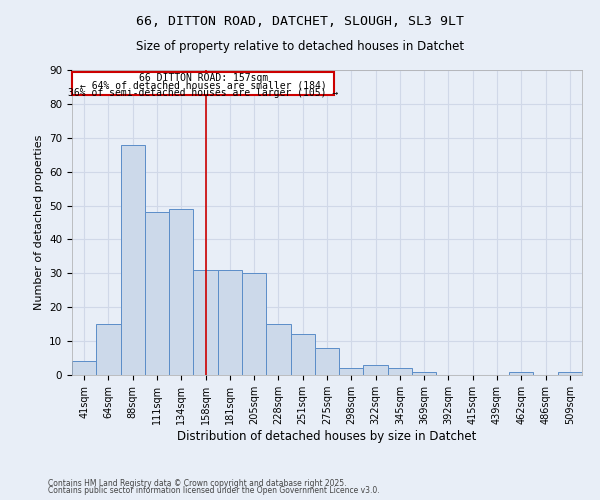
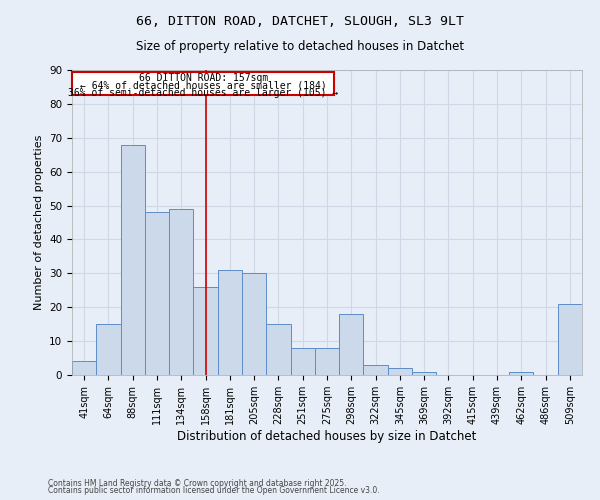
158sqm: 31 -> 26
251sqm: 12 -> 8
298sqm: 2 -> 18
509sqm: 1 -> 21
